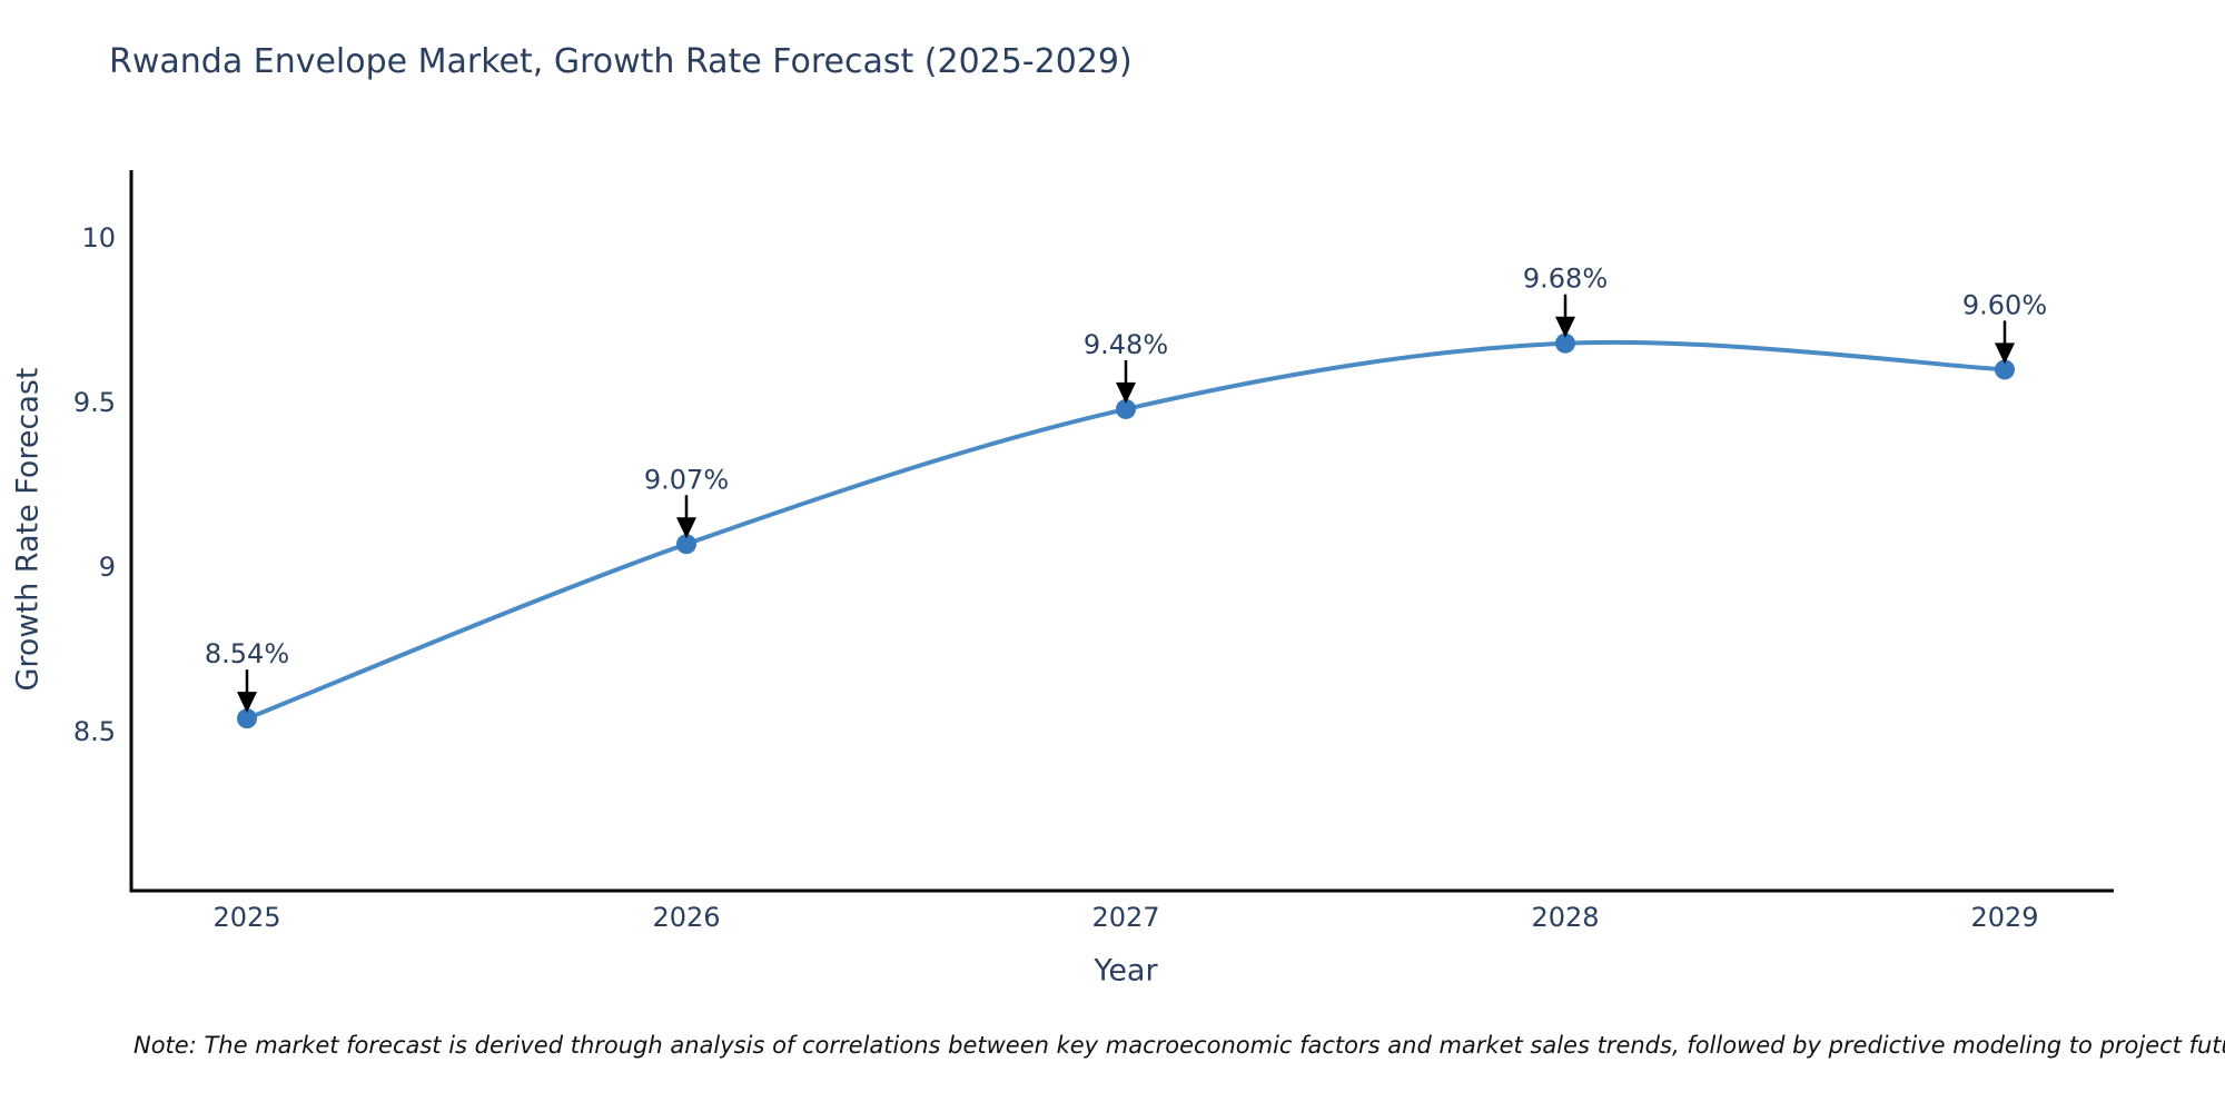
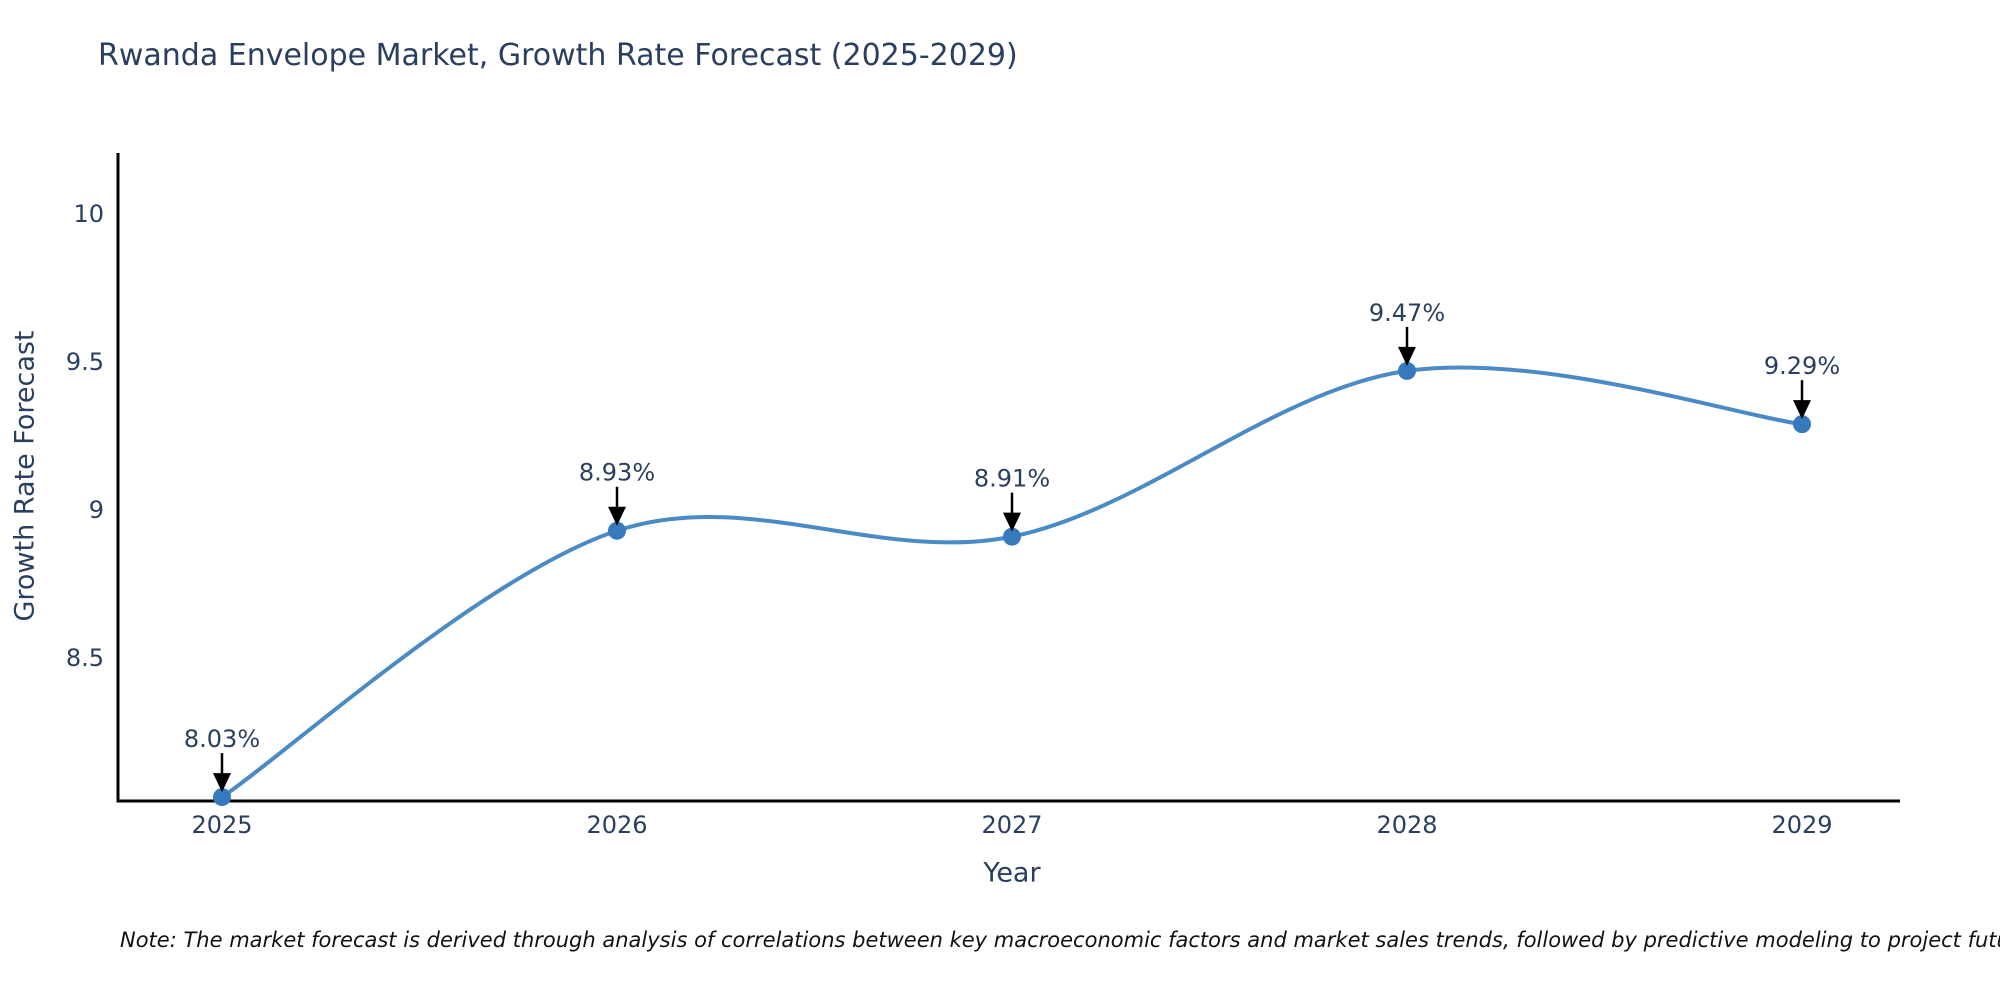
2025: 8.54% -> 8.03%
2026: 9.07% -> 8.93%
2027: 9.48% -> 8.91%
2028: 9.68% -> 9.47%
2029: 9.60% -> 9.29%
